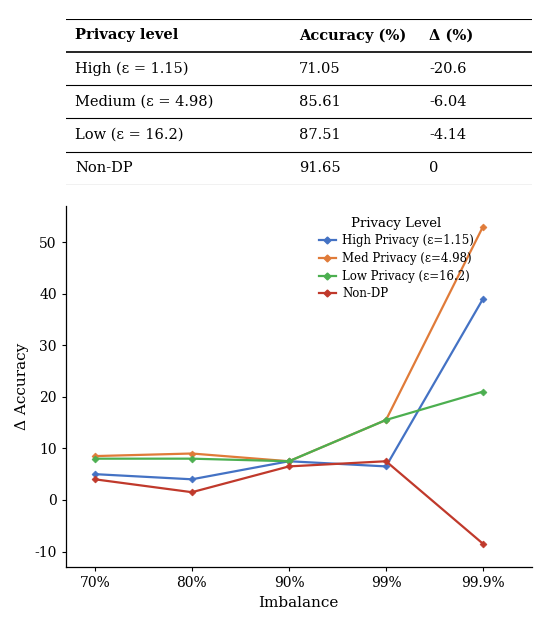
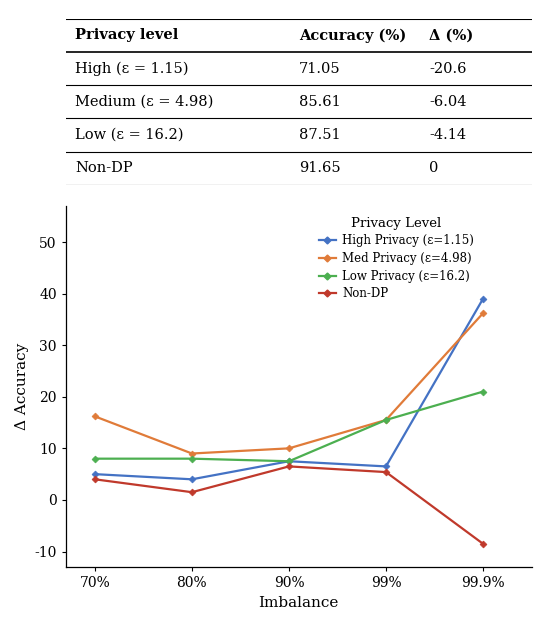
Med Privacy (ε=4.98)/70%: 8.5 -> 16.2
Med Privacy (ε=4.98)/90%: 7.5 -> 10.0
Non-DP/99%: 7.5 -> 5.4
Med Privacy (ε=4.98)/99.9%: 53.0 -> 36.2
